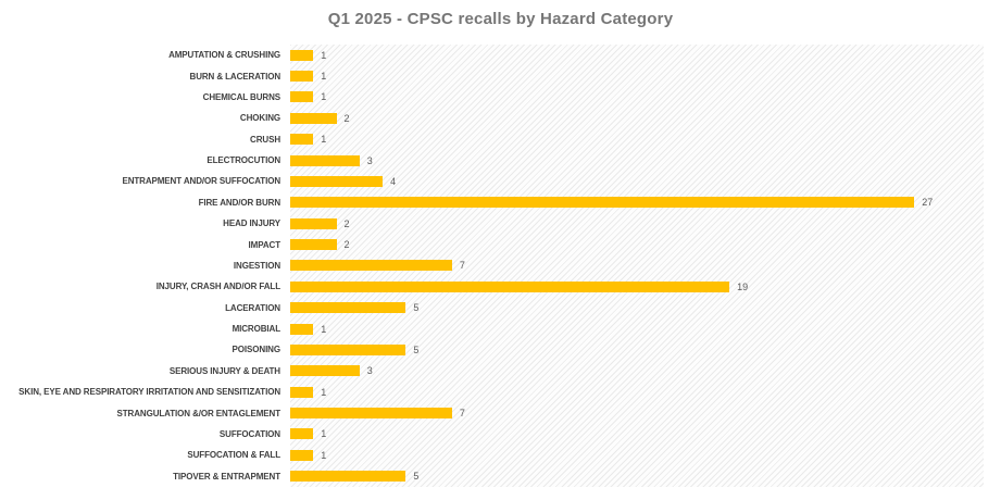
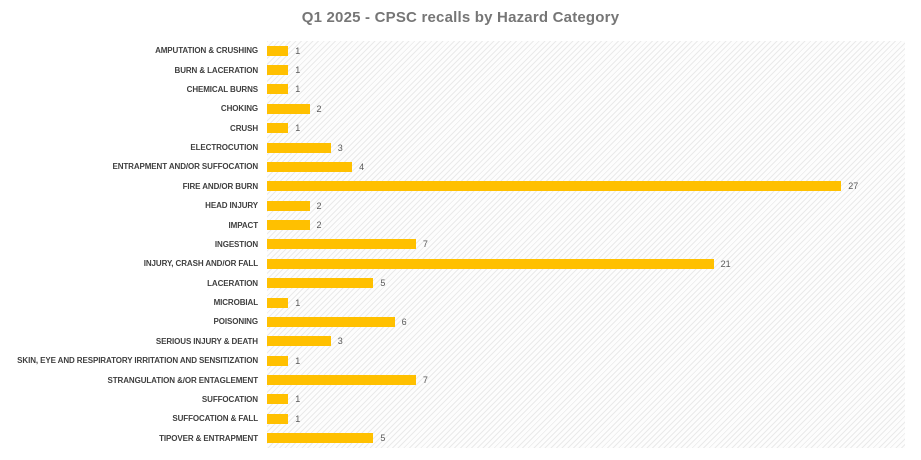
INJURY, CRASH AND/OR FALL: 19 -> 21
POISONING: 5 -> 6
